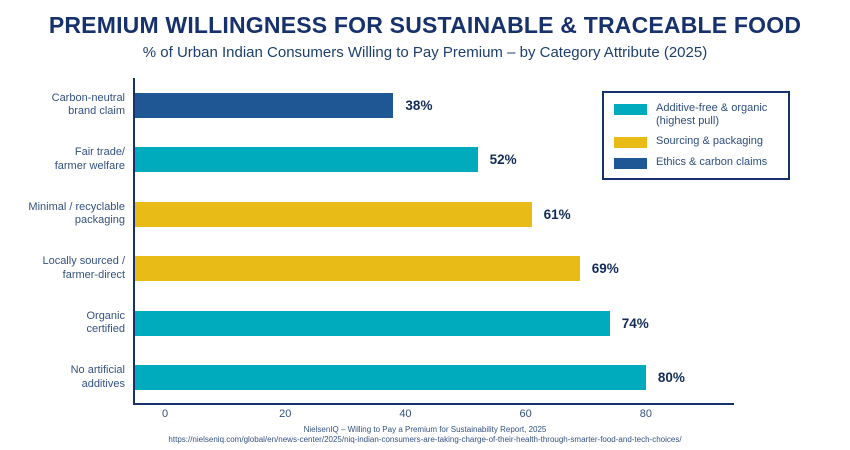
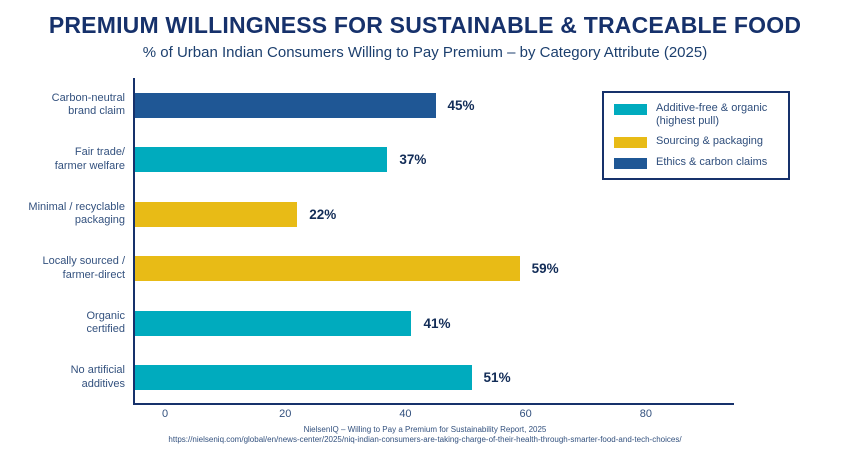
Carbon-neutral brand claim: 38% -> 45%
Fair trade/ farmer welfare: 52% -> 37%
Minimal / recyclable packaging: 61% -> 22%
Locally sourced / farmer-direct: 69% -> 59%
Organic certified: 74% -> 41%
No artificial additives: 80% -> 51%
